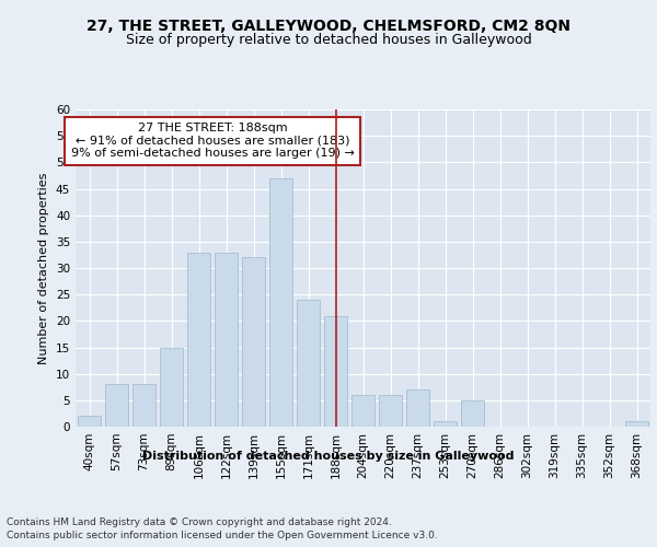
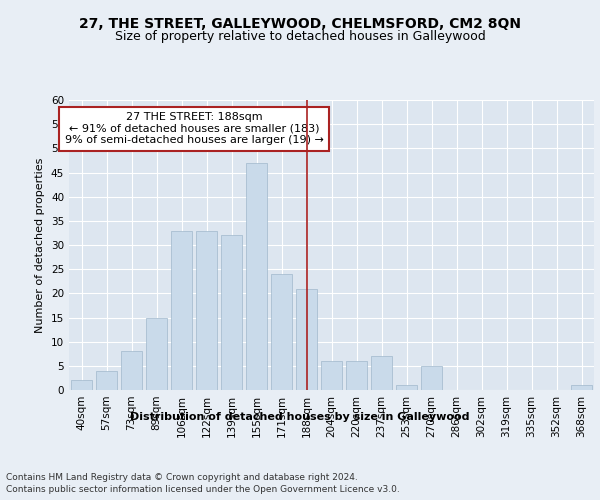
57sqm: 8 -> 4
